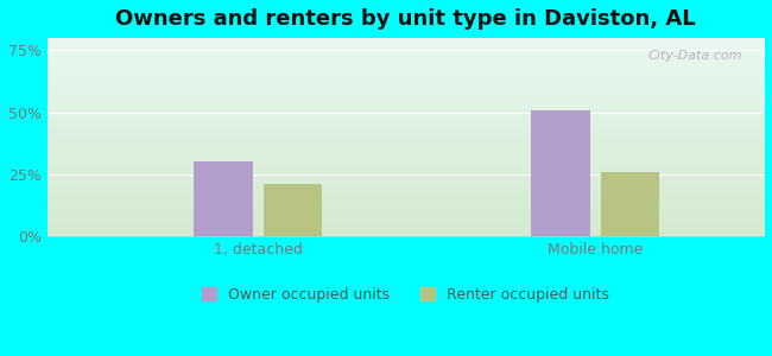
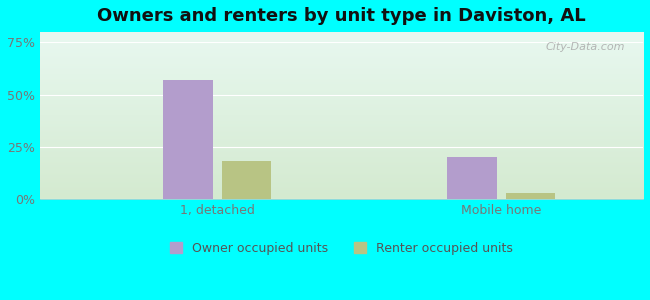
Owner occupied units/1, detached: 30% -> 57%
Renter occupied units/1, detached: 21% -> 18%
Owner occupied units/Mobile home: 51% -> 20%
Renter occupied units/Mobile home: 26% -> 3%
